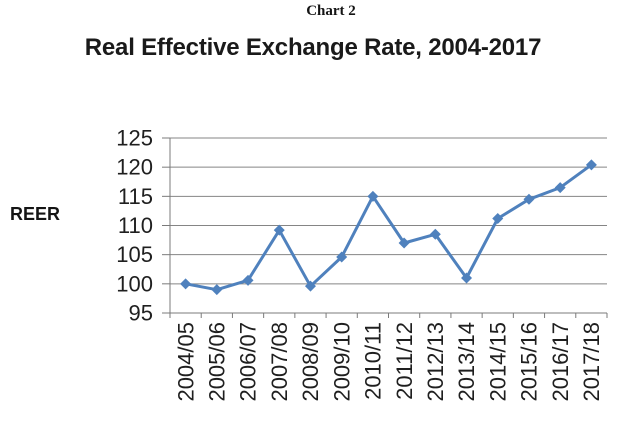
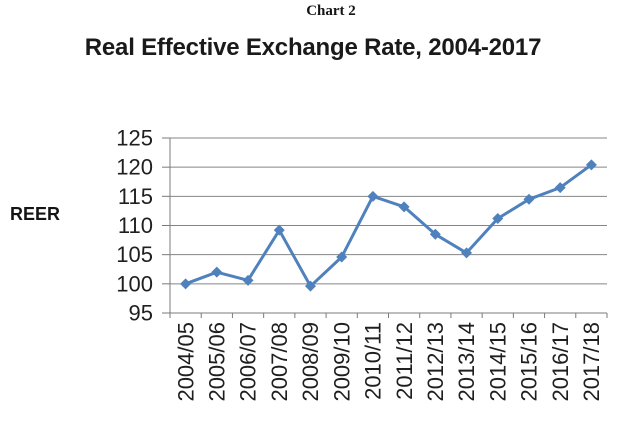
2005/06: 99 -> 102
2011/12: 107 -> 113
2013/14: 101 -> 105
